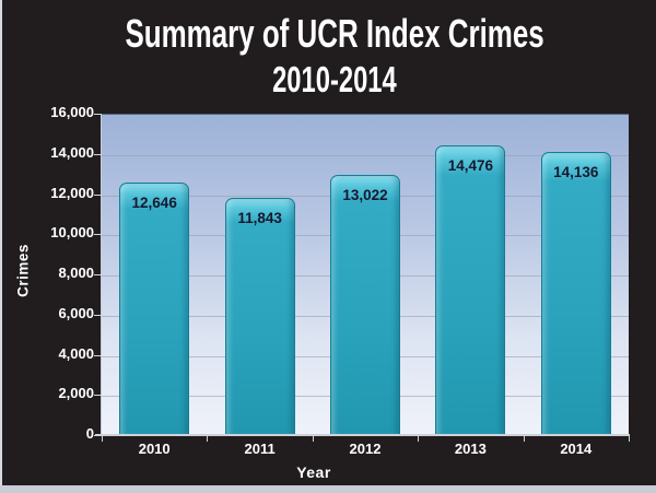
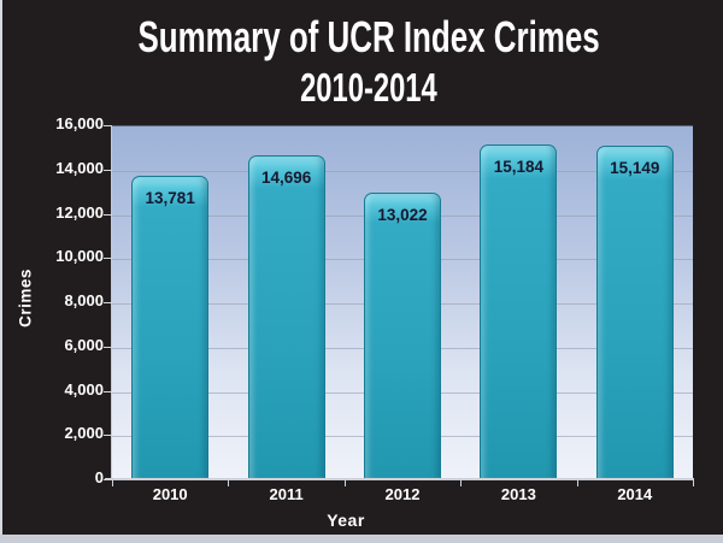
2010: 12,646 -> 13,781
2011: 11,843 -> 14,696
2013: 14,476 -> 15,184
2014: 14,136 -> 15,149
